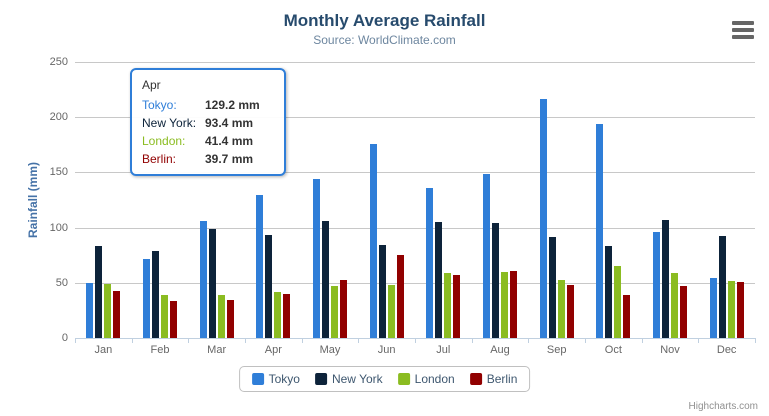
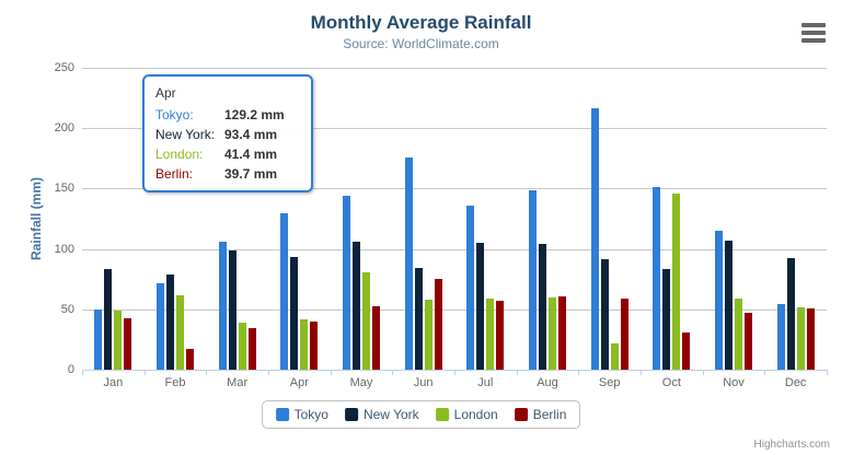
London/Feb: 39 -> 62
Berlin/Feb: 33 -> 17
London/May: 47 -> 81
London/Jun: 48 -> 58
London/Sep: 52 -> 22
Berlin/Sep: 48 -> 59
Tokyo/Oct: 194 -> 151
London/Oct: 65 -> 146
Berlin/Oct: 39 -> 31
Tokyo/Nov: 96 -> 115
